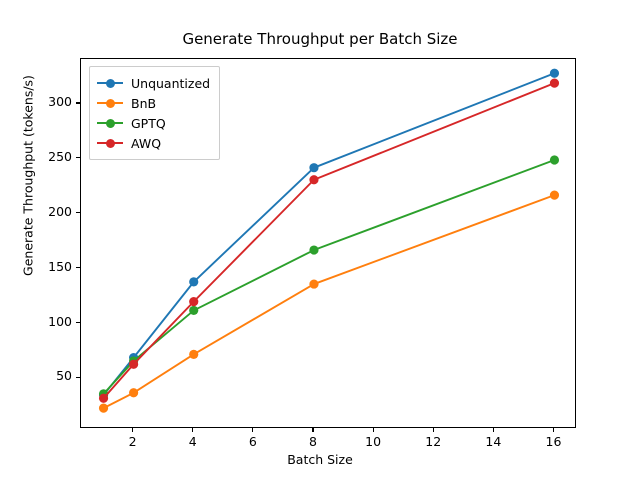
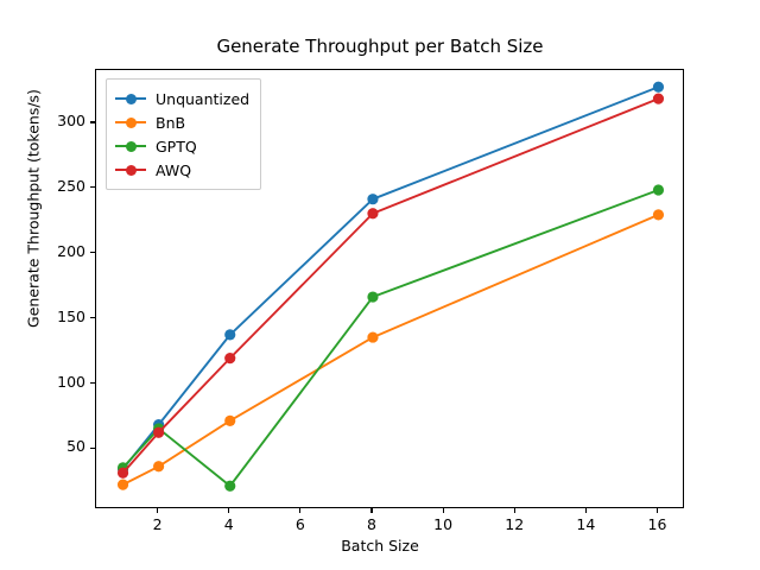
GPTQ/4: 112 -> 22
BnB/16: 217 -> 230
